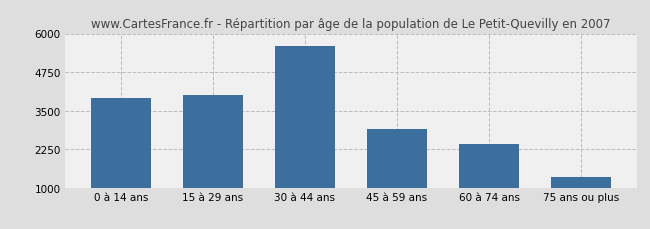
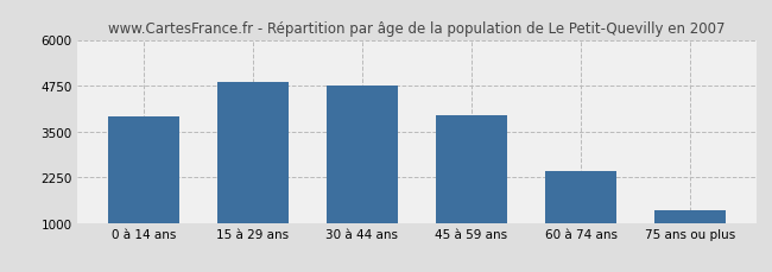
15 à 29 ans: 4000 -> 4850
30 à 44 ans: 5600 -> 4750
45 à 59 ans: 2900 -> 3950
